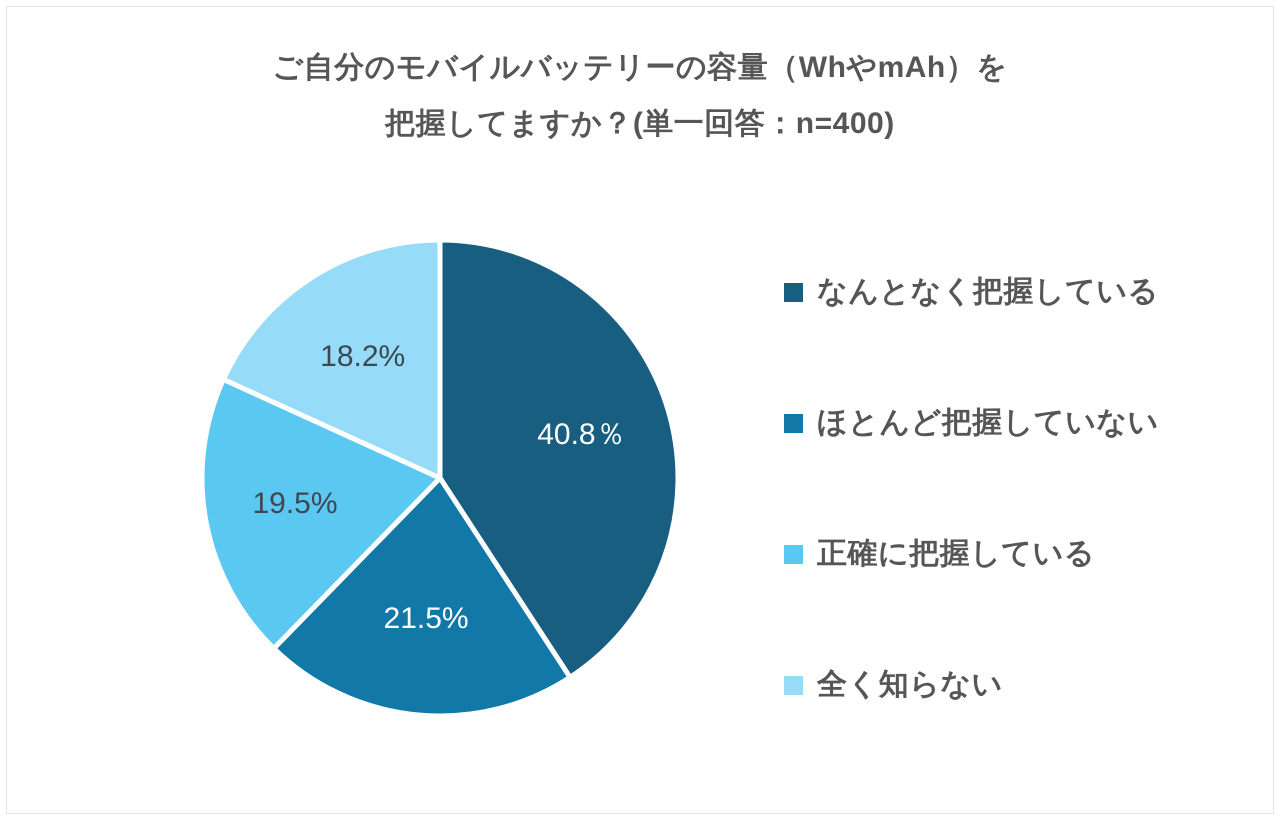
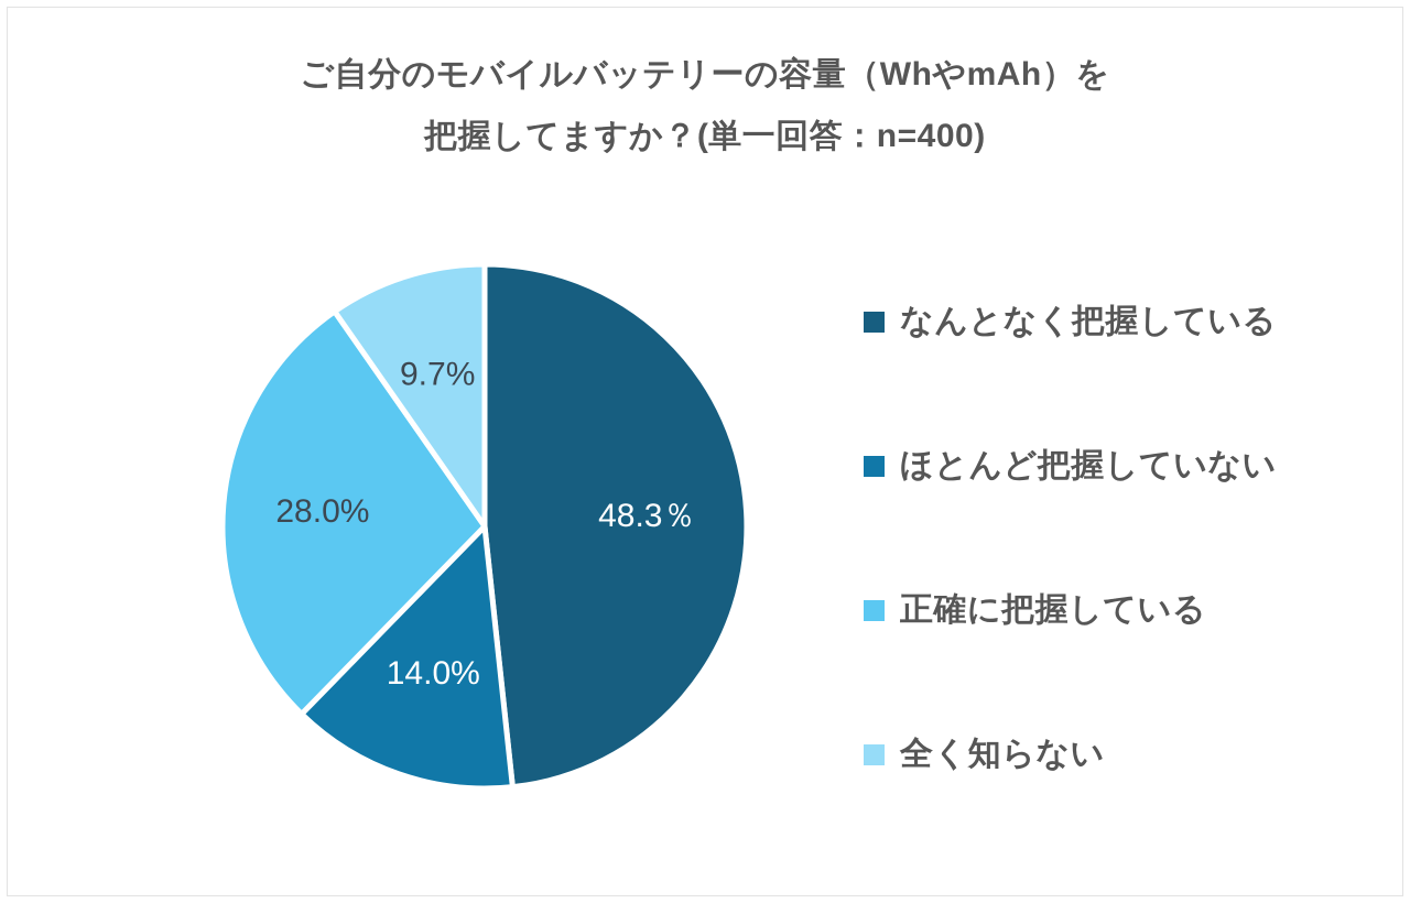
なんとなく把握している: 40.8 -> 48.3
ほとんど把握していない: 21.5% -> 14.0%
正確に把握している: 19.5% -> 28.0%
全く知らない: 18.2% -> 9.7%
